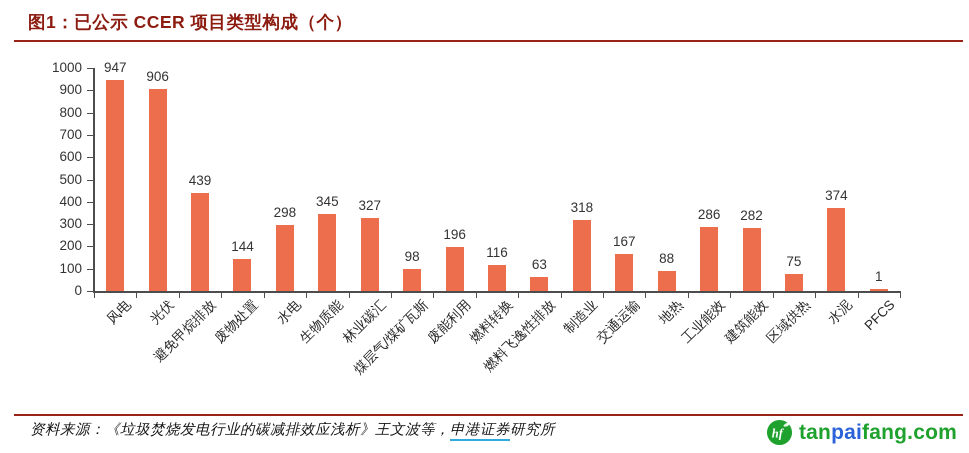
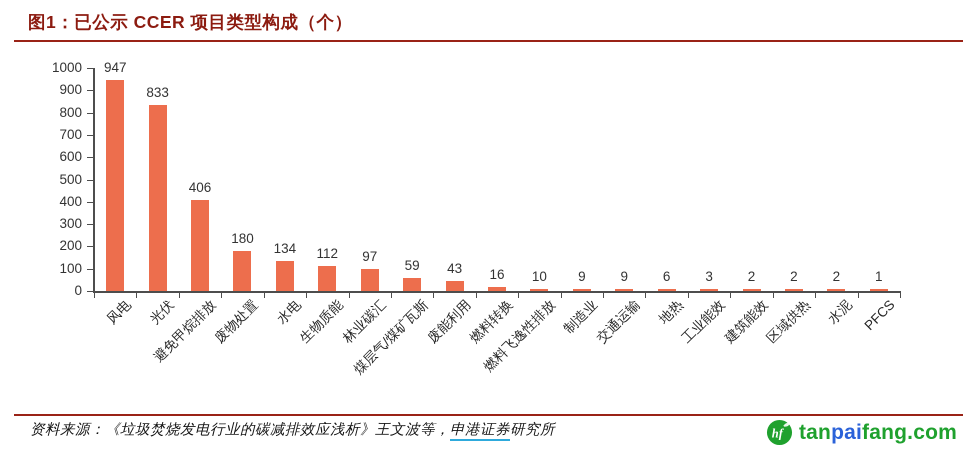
光伏: 906 -> 833
避免甲烷排放: 439 -> 406
废物处置: 144 -> 180
水电: 298 -> 134
生物质能: 345 -> 112
林业碳汇: 327 -> 97
煤层气/煤矿瓦斯: 98 -> 59
废能利用: 196 -> 43
燃料转换: 116 -> 16
燃料飞逸性排放: 63 -> 10
制造业: 318 -> 9
交通运输: 167 -> 9
地热: 88 -> 6
工业能效: 286 -> 3
建筑能效: 282 -> 2
区域供热: 75 -> 2
水泥: 374 -> 2
